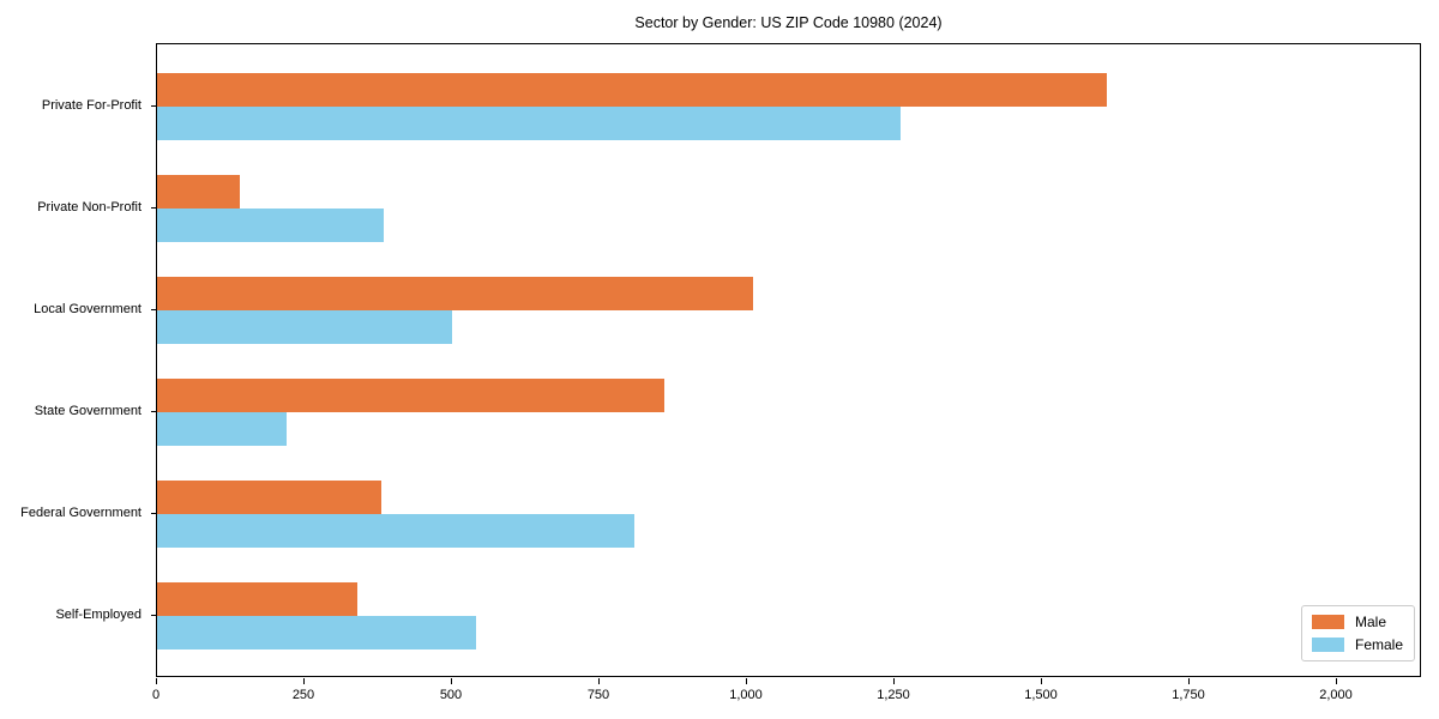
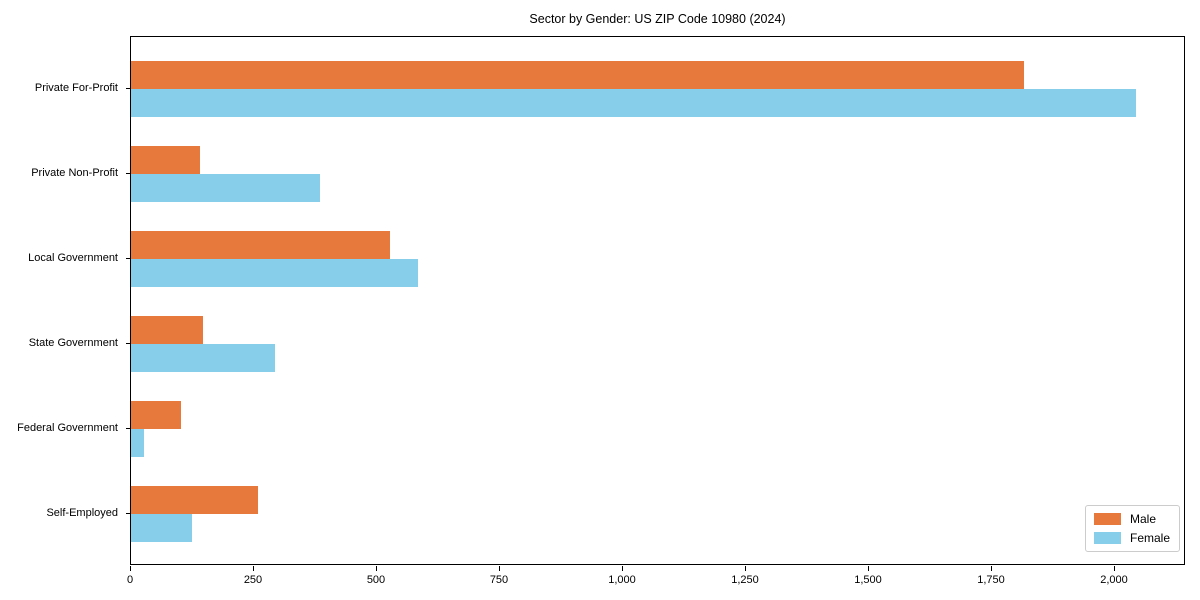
Male/Private For-Profit: 1610 -> 1820
Female/Private For-Profit: 1260 -> 2040
Male/Local Government: 1010 -> 530
Female/Local Government: 500 -> 580
Male/State Government: 860 -> 150
Female/State Government: 220 -> 290
Male/Federal Government: 380 -> 100
Female/Federal Government: 810 -> 30
Male/Self-Employed: 340 -> 260
Female/Self-Employed: 540 -> 120
